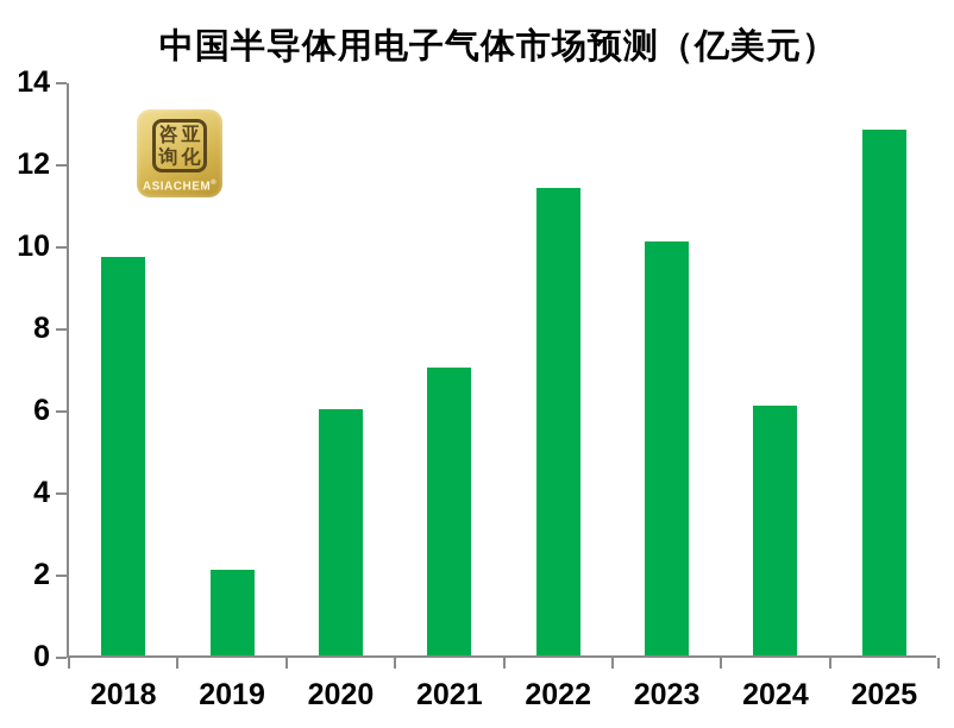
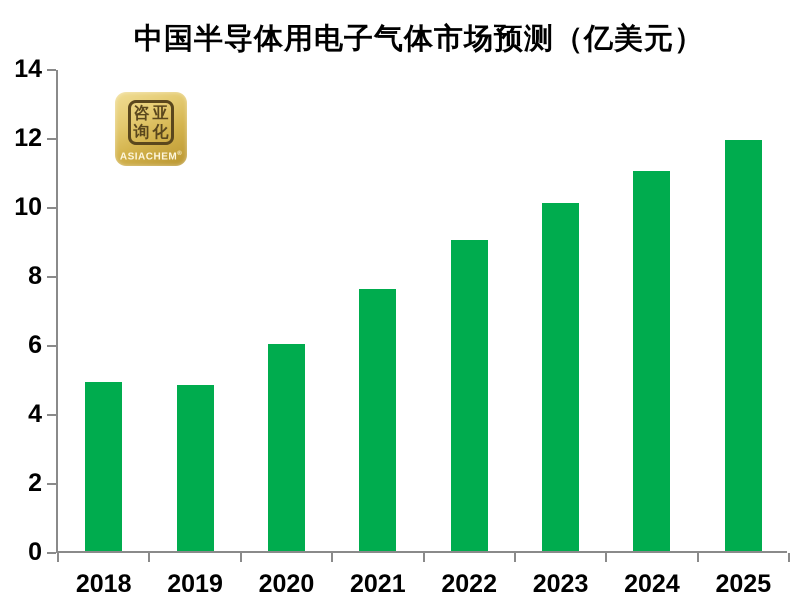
2018: 9.7 -> 4.9
2019: 2.1 -> 4.8
2021: 7.0 -> 7.6
2022: 11.4 -> 9.0
2024: 6.1 -> 11.0
2025: 12.8 -> 11.9
